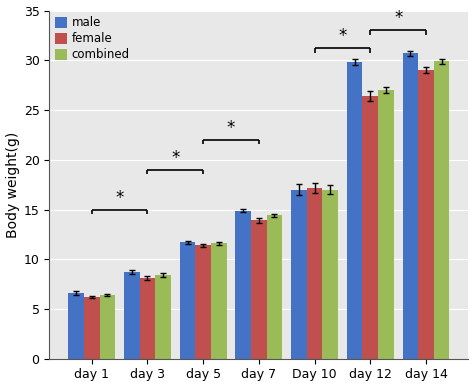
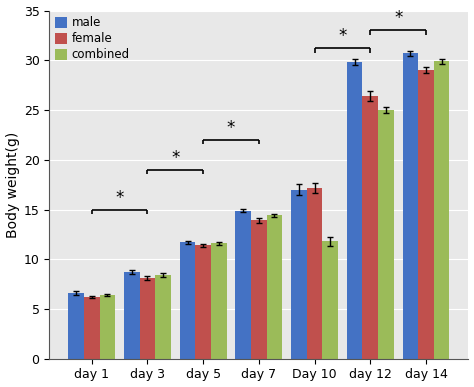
combined/Day 10: 17.0 -> 11.8
combined/day 12: 27.0 -> 25.0
